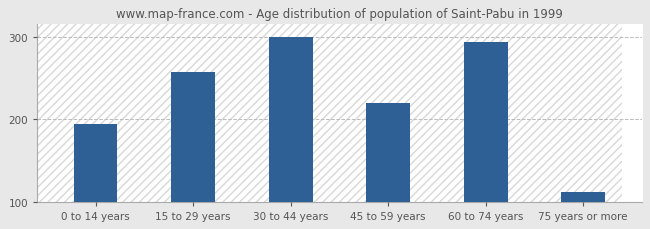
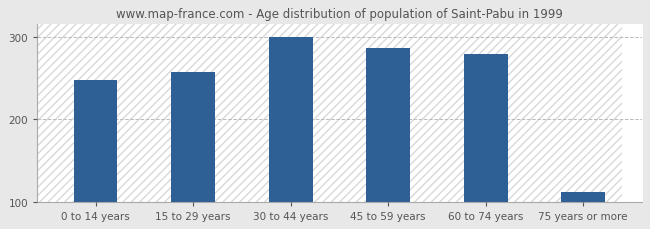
0 to 14 years: 194 -> 248
45 to 59 years: 220 -> 286
60 to 74 years: 294 -> 279
